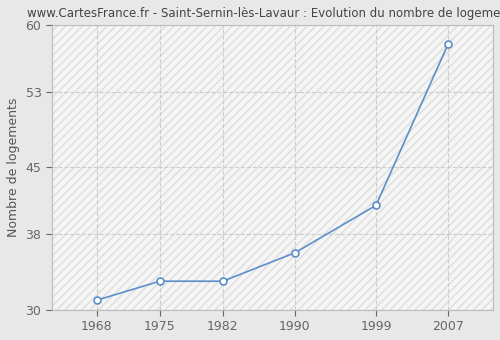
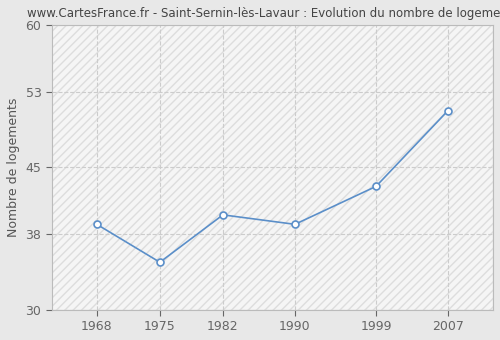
1968: 31 -> 39
1975: 33 -> 35
1982: 33 -> 40
1990: 36 -> 39
1999: 41 -> 43
2007: 58 -> 51
